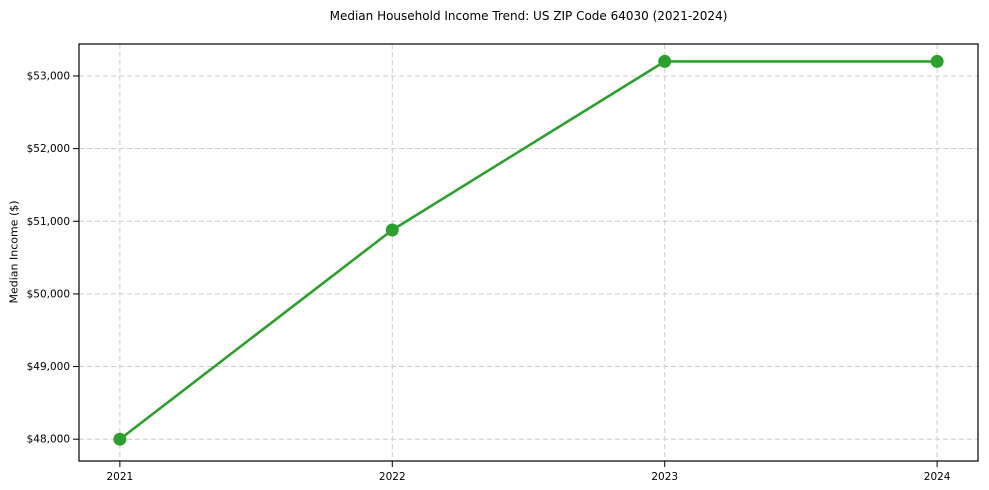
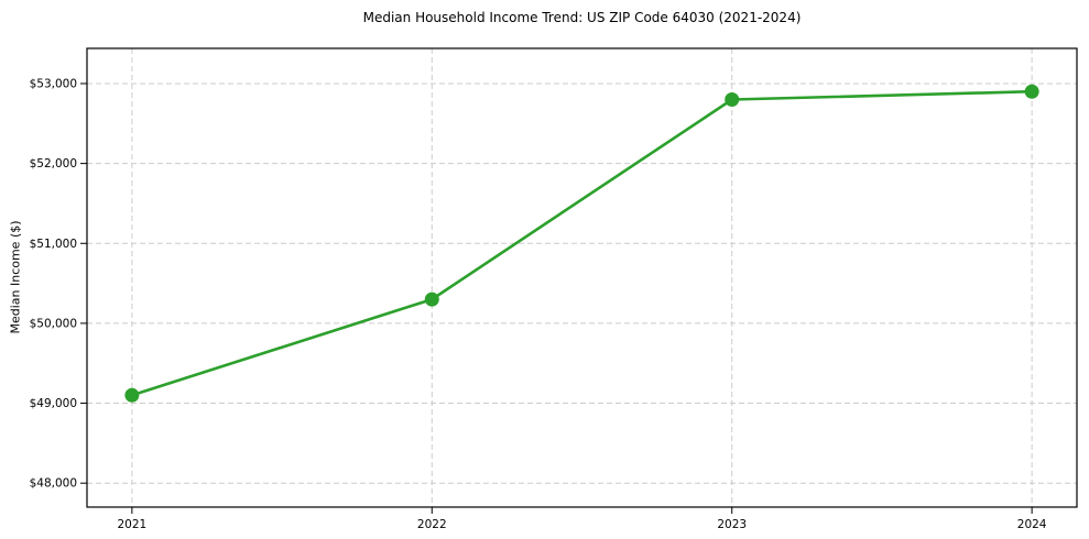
2021: $48000 -> $49100
2022: $50900 -> $50300
2023: $53200 -> $52800
2024: $53200 -> $52900
